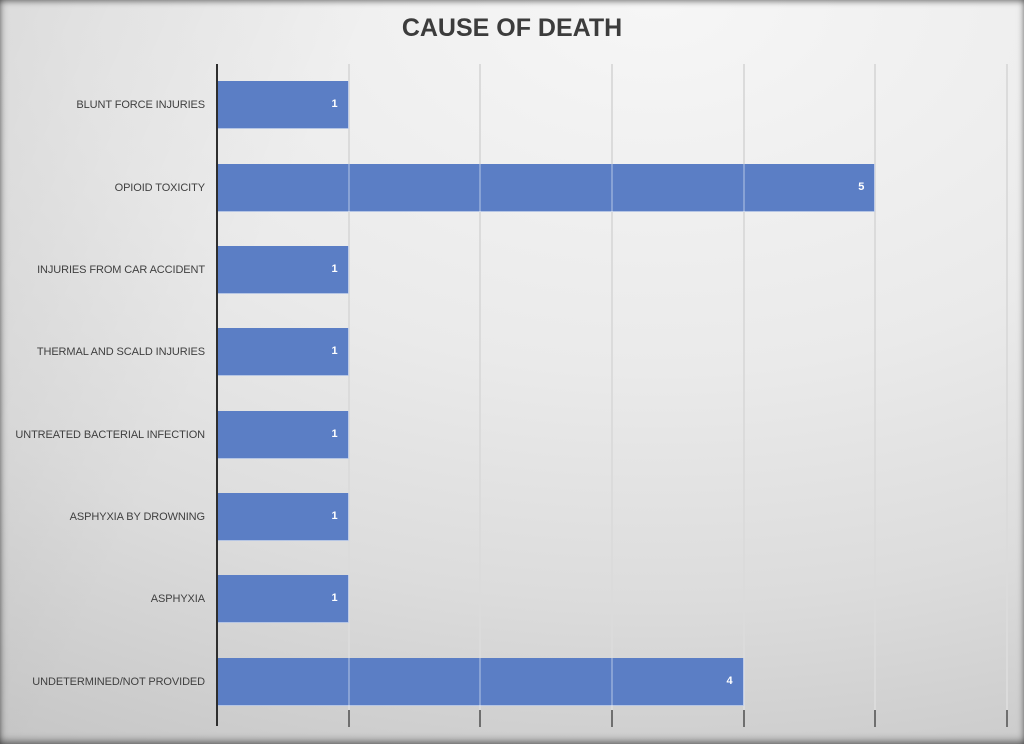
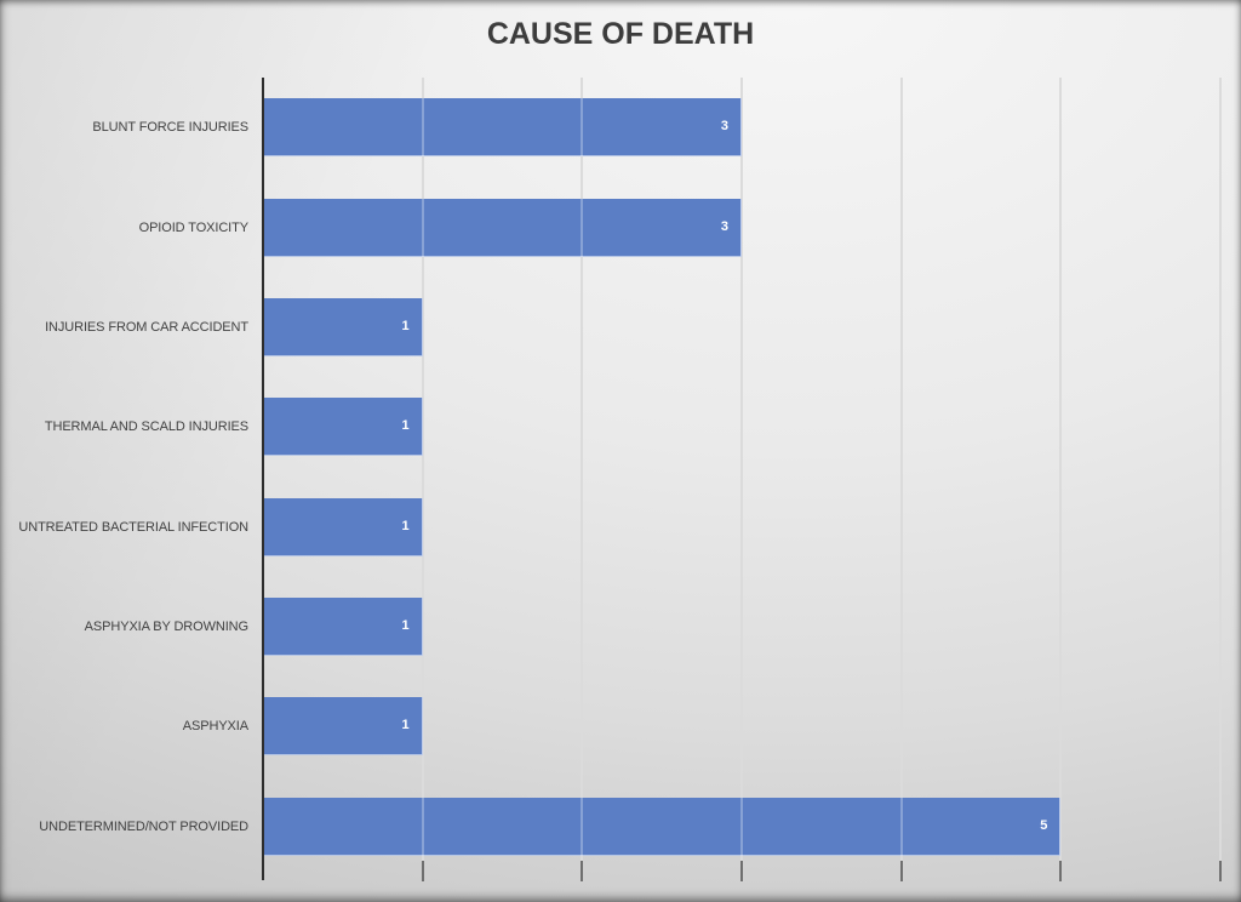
BLUNT FORCE INJURIES: 1 -> 3
OPIOID TOXICITY: 5 -> 3
UNDETERMINED/NOT PROVIDED: 4 -> 5
